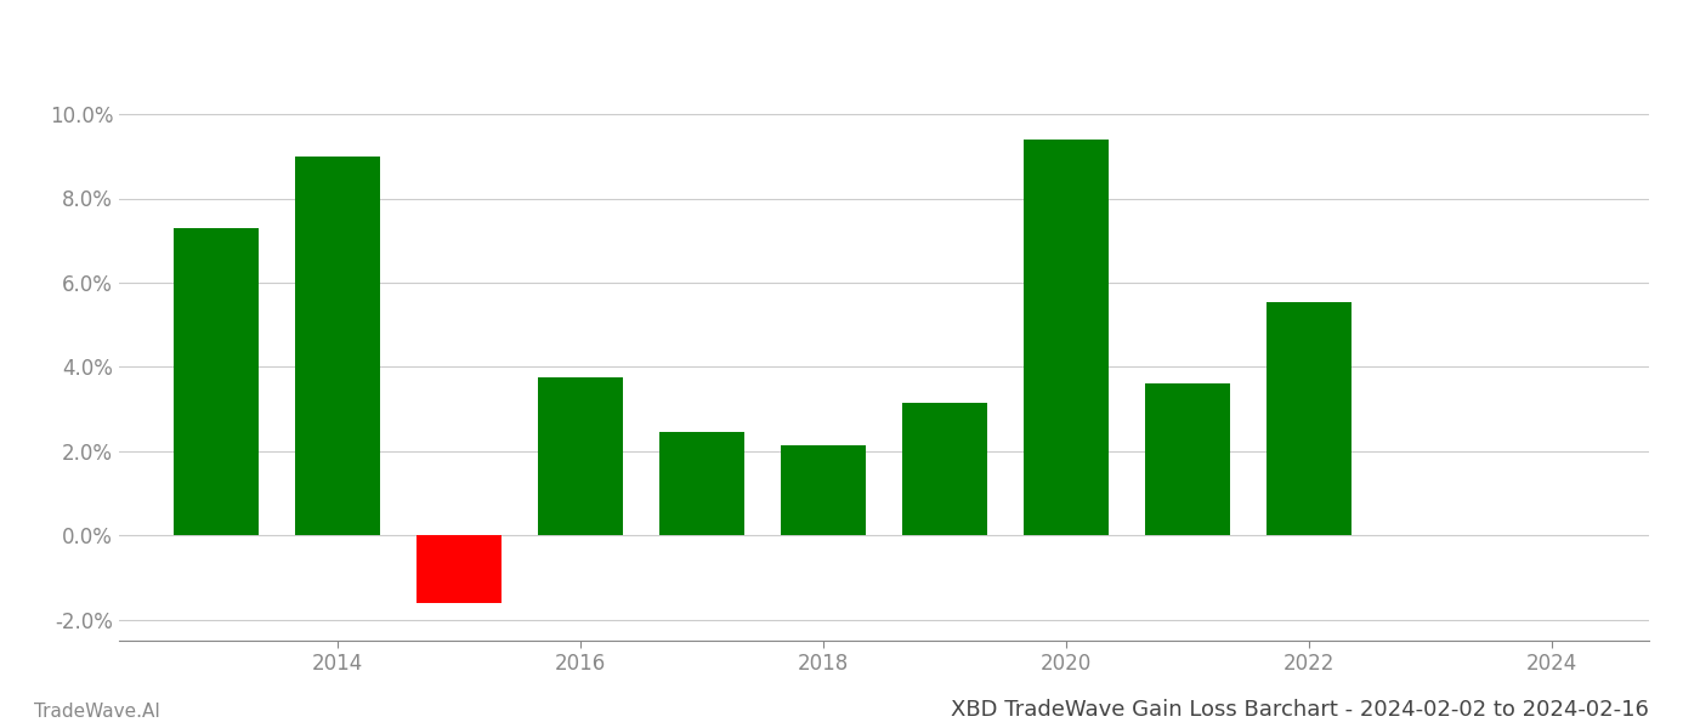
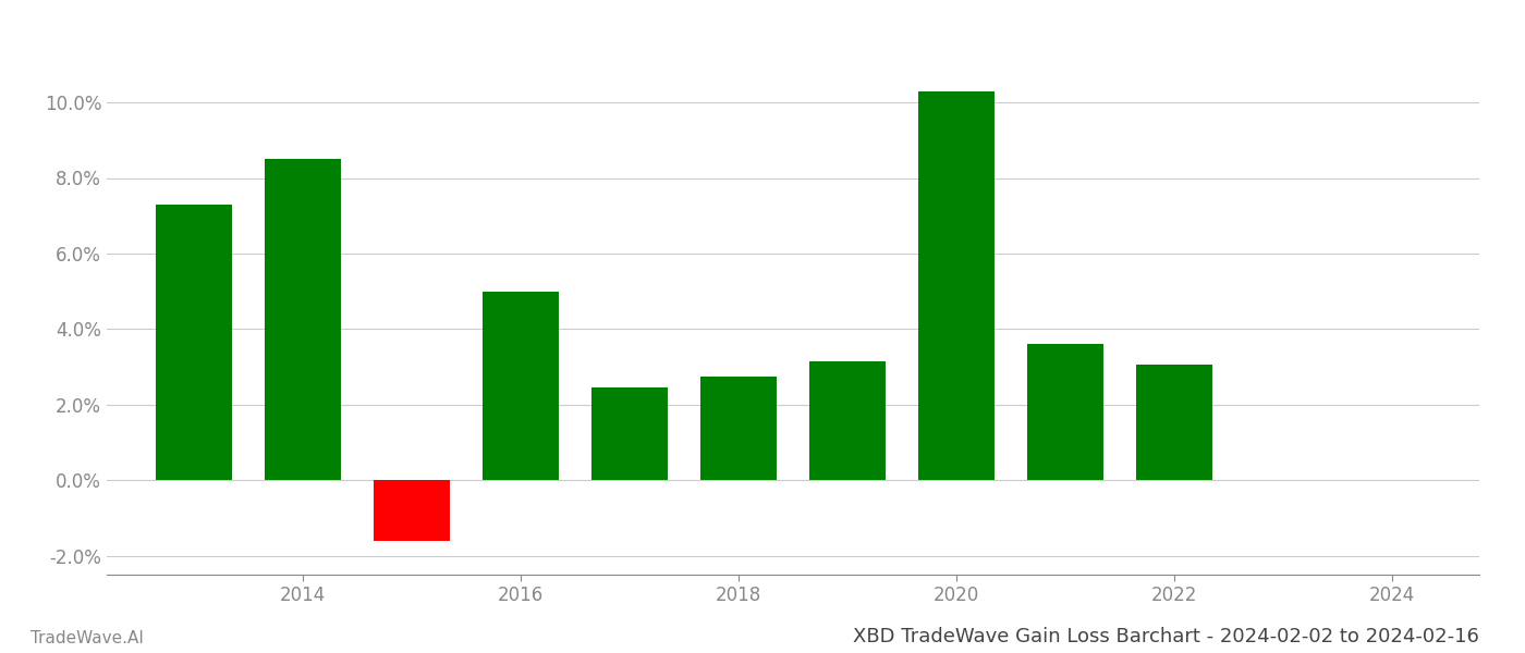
2014: 9.00% -> 8.50%
2016: 3.75% -> 5.00%
2018: 2.15% -> 2.75%
2020: 9.40% -> 10.30%
2022: 5.55% -> 3.05%
